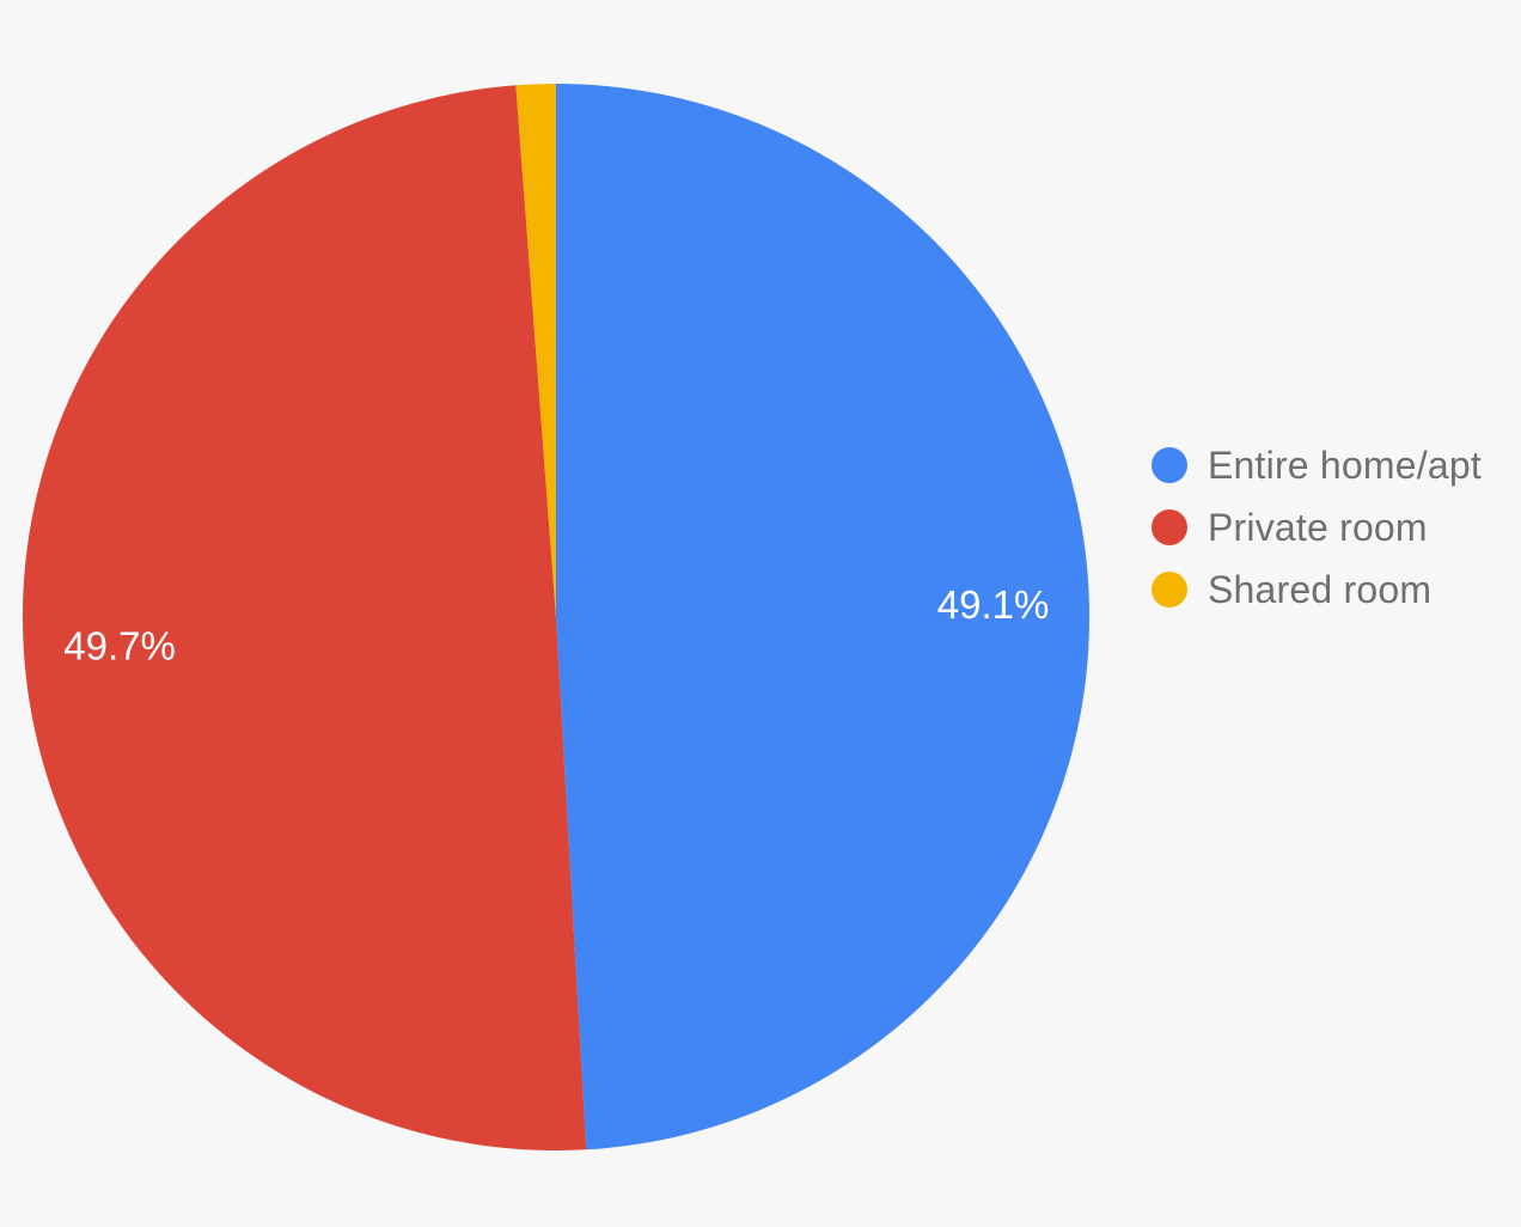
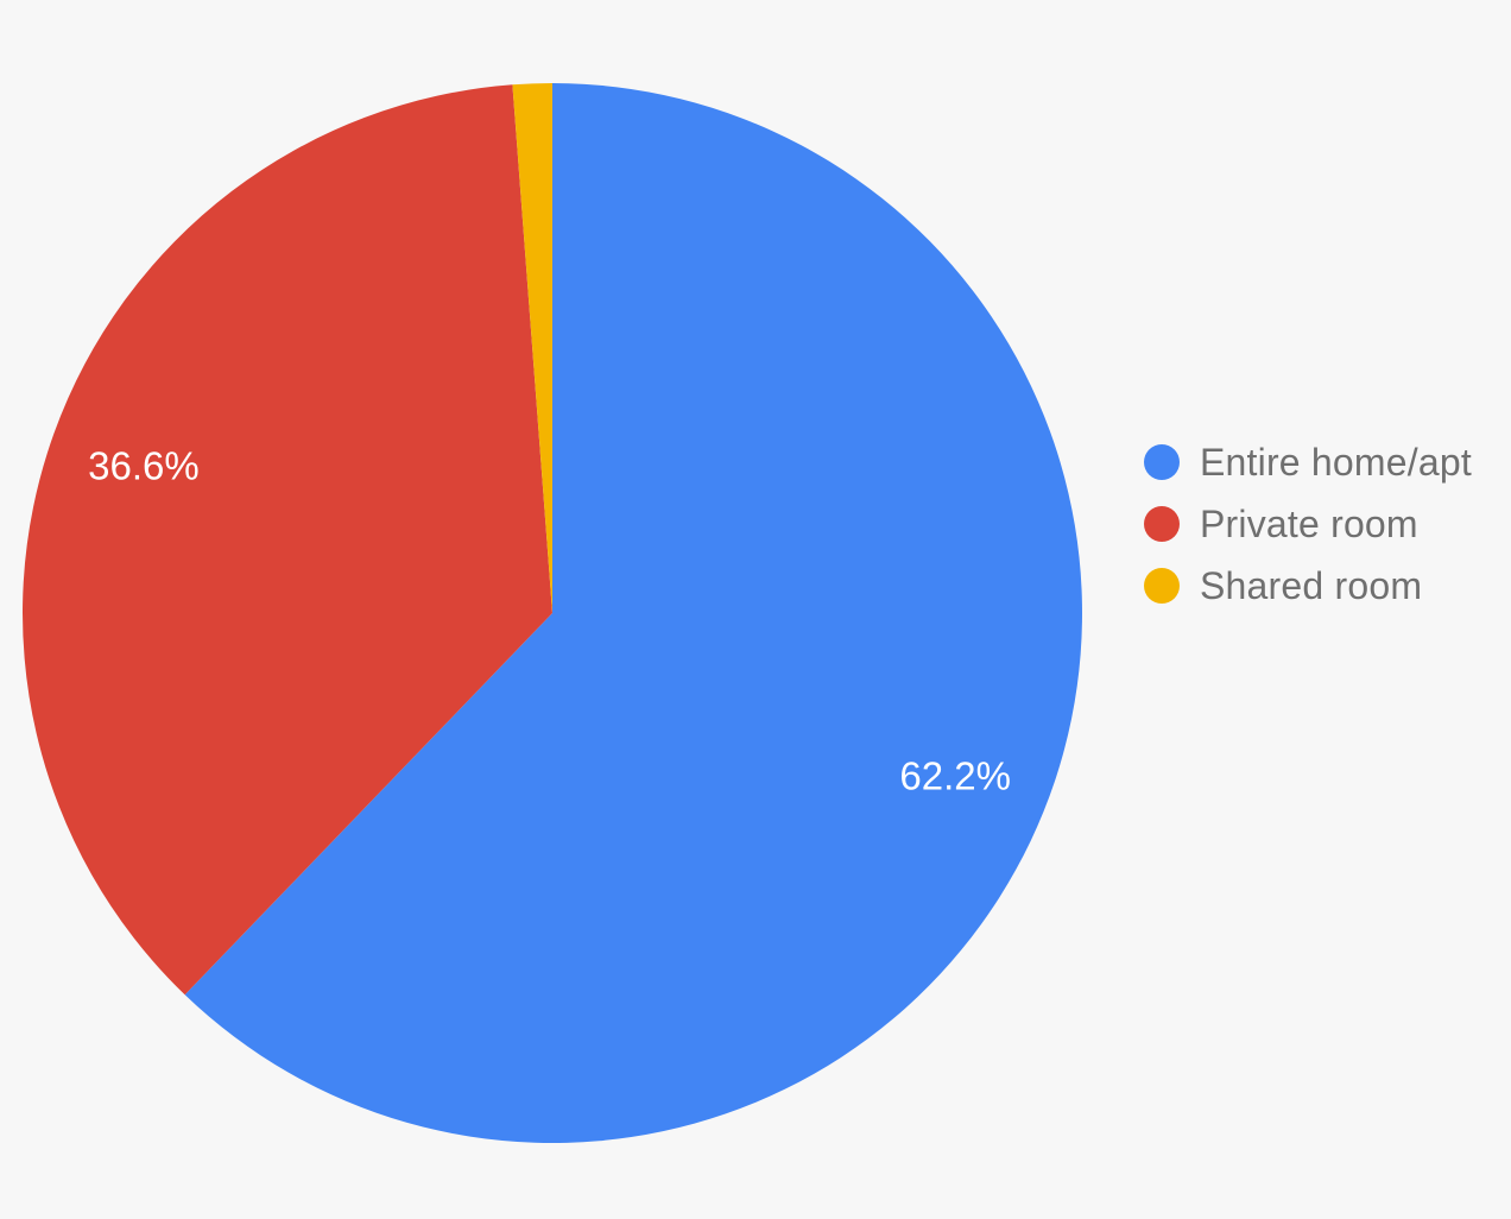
Entire home/apt: 49.1% -> 62.2%
Private room: 49.7% -> 36.6%
